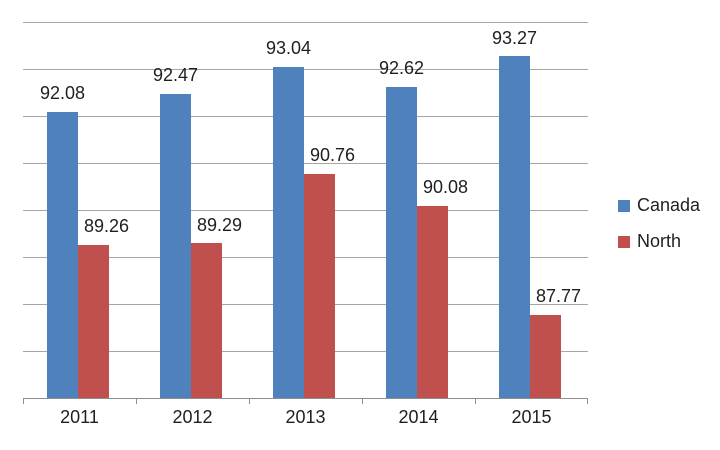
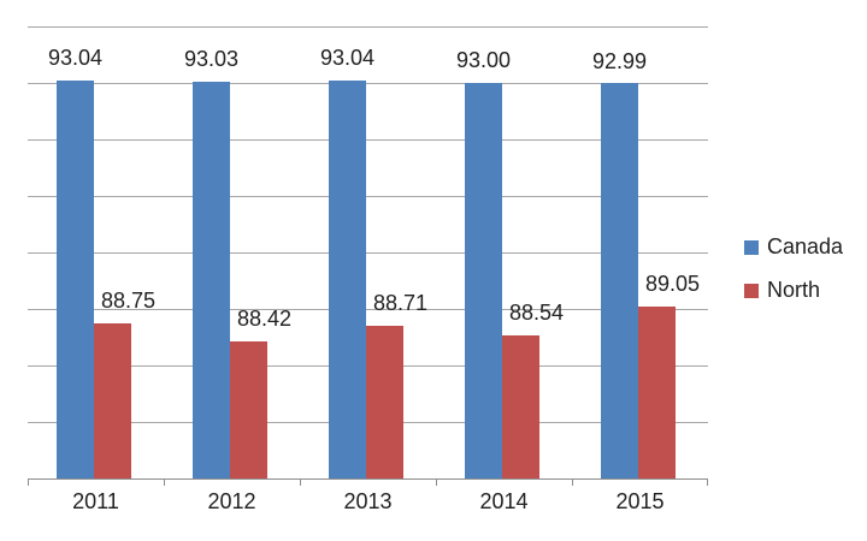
Canada/2011: 92.08 -> 93.04
North/2011: 89.26 -> 88.75
Canada/2012: 92.47 -> 93.03
North/2012: 89.29 -> 88.42
North/2013: 90.76 -> 88.71
Canada/2014: 92.62 -> 93.00
North/2014: 90.08 -> 88.54
Canada/2015: 93.27 -> 92.99
North/2015: 87.77 -> 89.05
